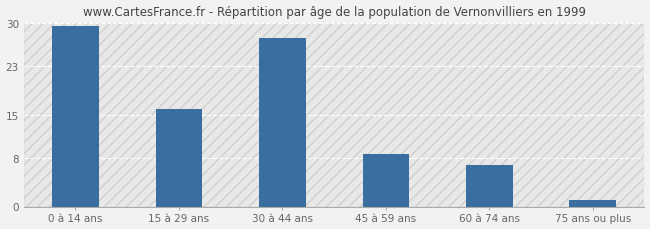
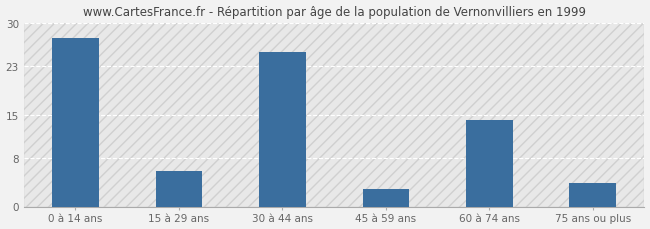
0 à 14 ans: 29.5 -> 27.6
15 à 29 ans: 16.0 -> 5.8
30 à 44 ans: 27.5 -> 25.2
45 à 59 ans: 8.5 -> 2.8
60 à 74 ans: 6.8 -> 14.2
75 ans ou plus: 1.0 -> 3.8
